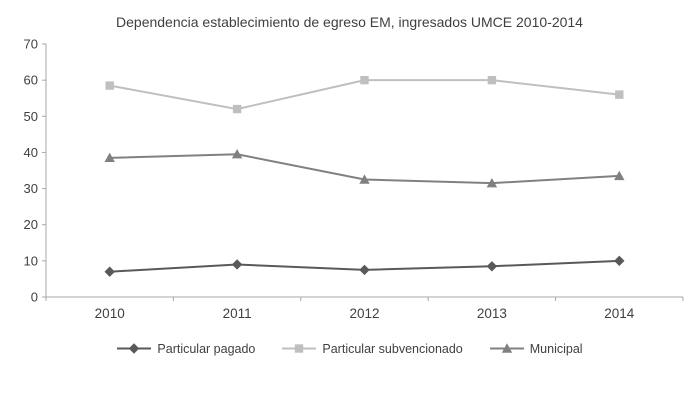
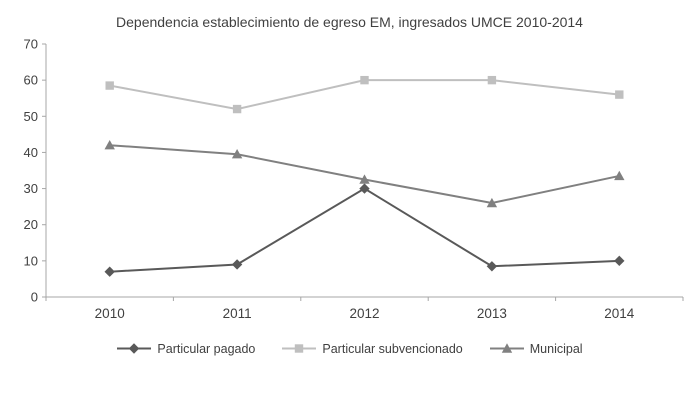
Municipal/2010: 38 -> 42
Particular pagado/2012: 8 -> 30
Municipal/2013: 32 -> 26
